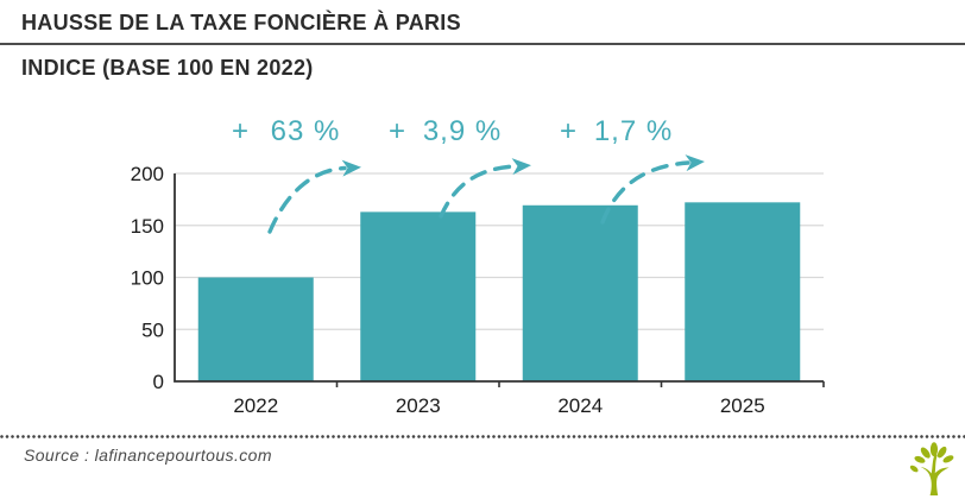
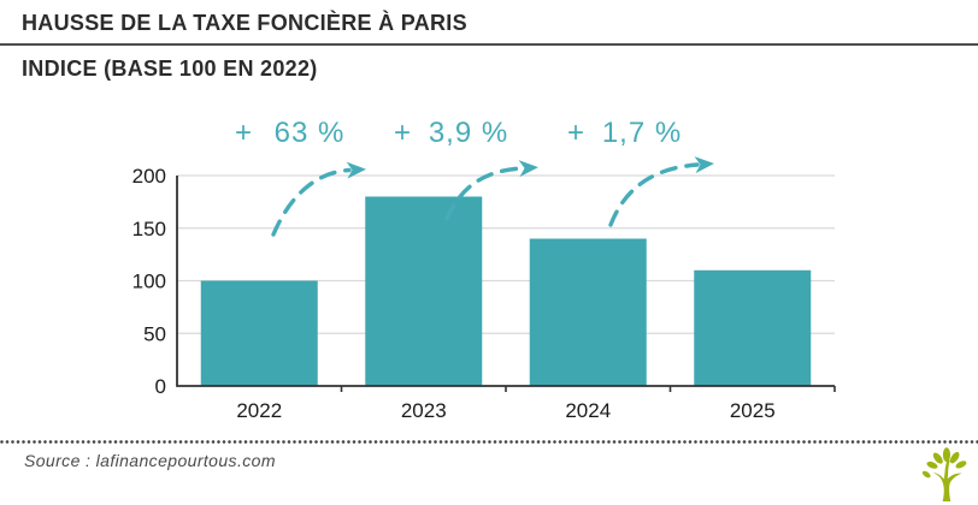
2023: 160 -> 180
2024: 170 -> 140
2025: 170 -> 110
